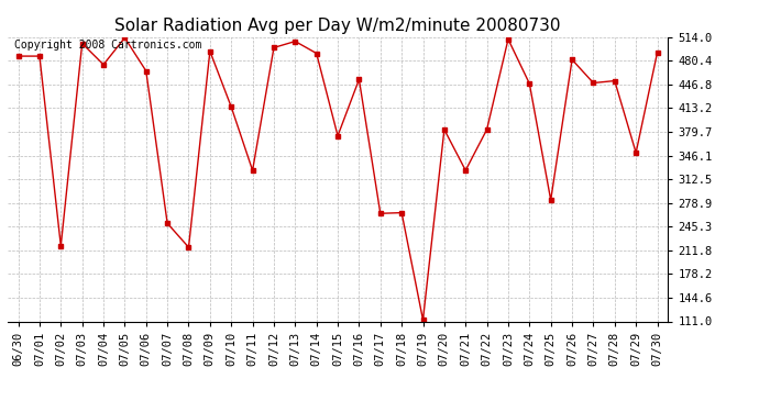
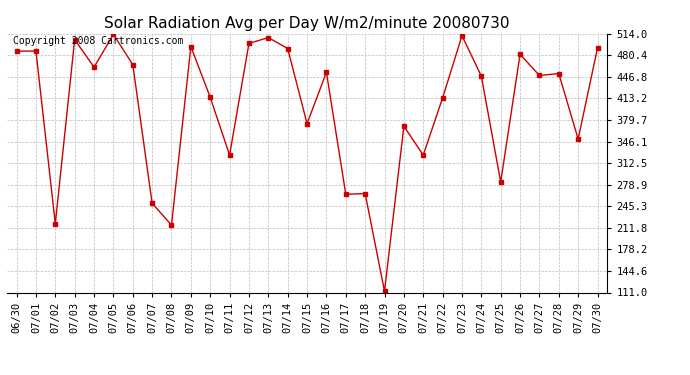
07/04: 475 -> 462
07/20: 383 -> 370
07/22: 383 -> 414
